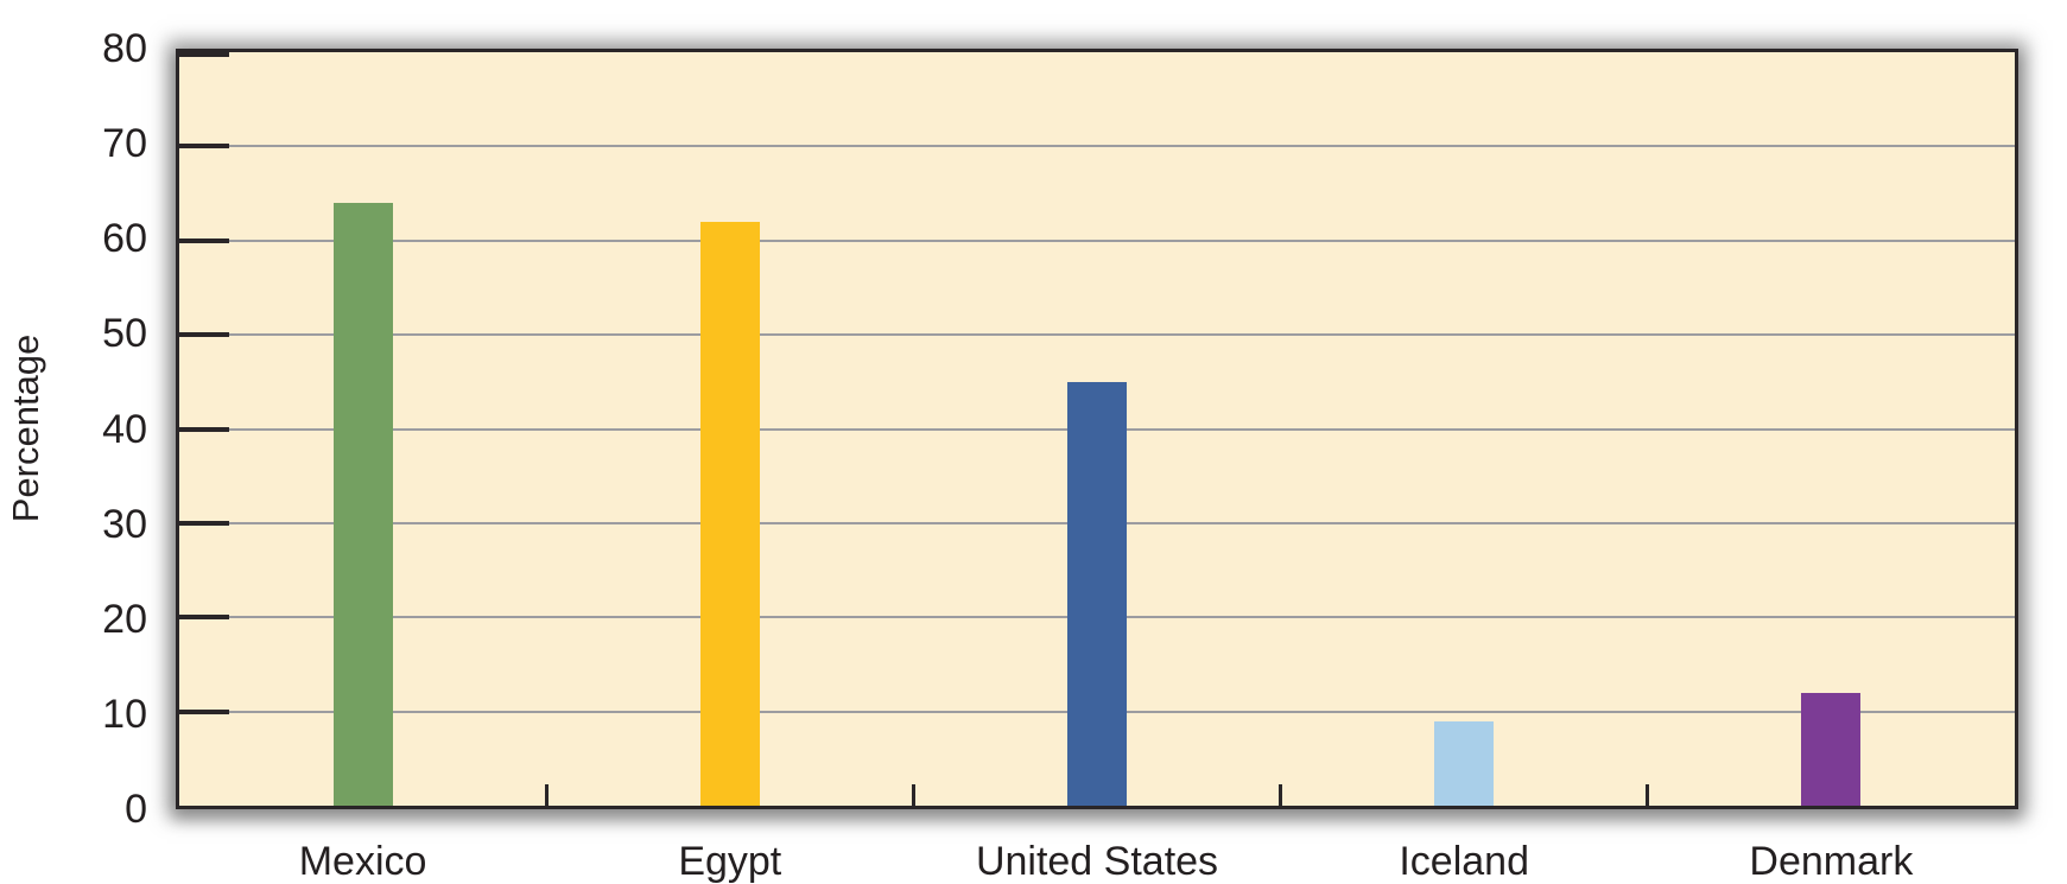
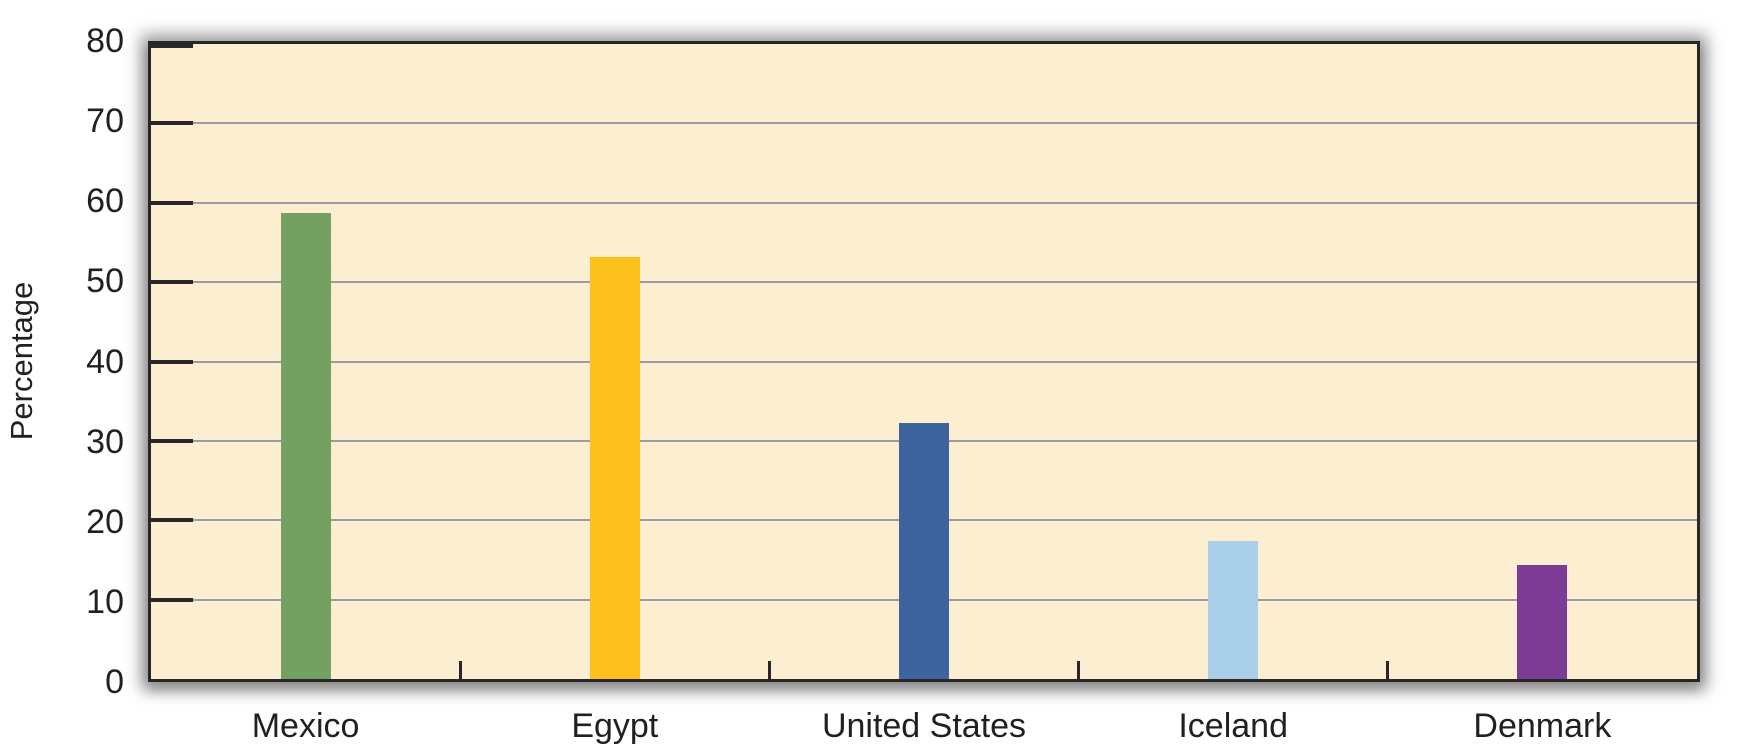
Mexico: 64 -> 59
Egypt: 62 -> 53
United States: 45 -> 32
Iceland: 9 -> 17
Denmark: 12 -> 14
